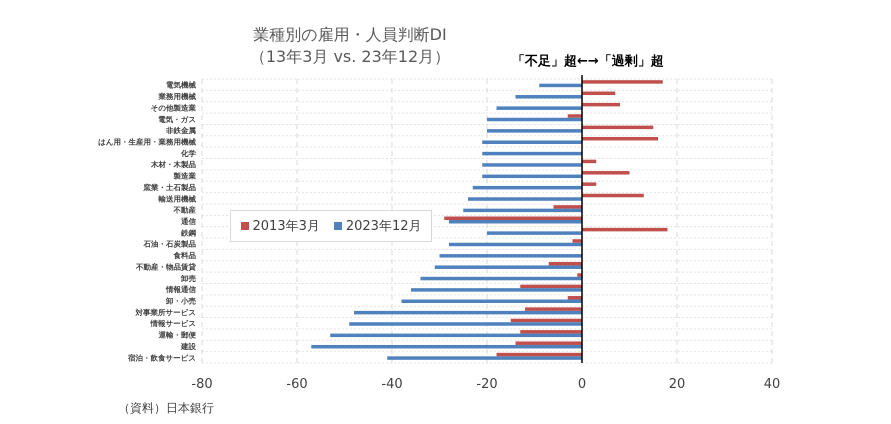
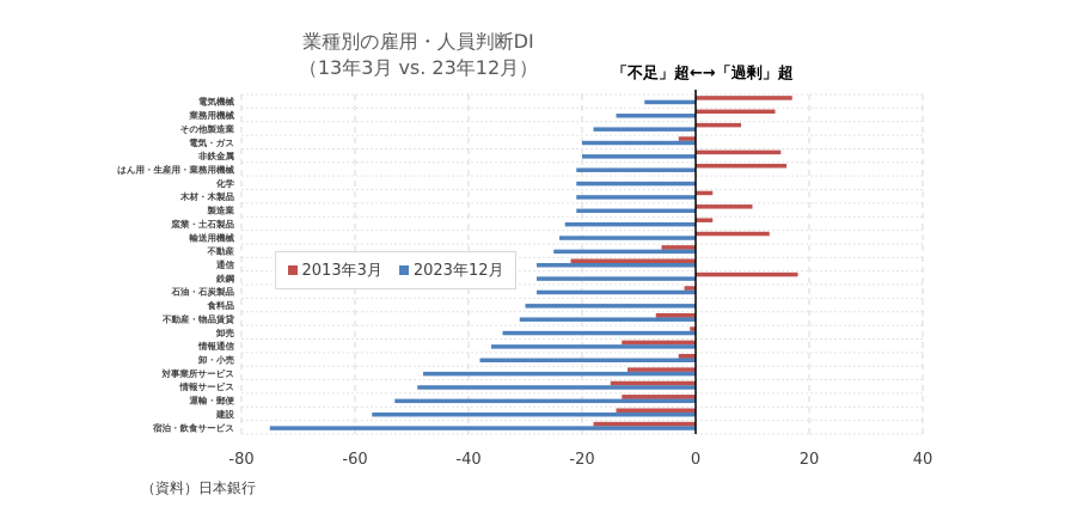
2013年3月/業務用機械: 7 -> 14
2013年3月/通信: -29 -> -22
2023年12月/鉄鋼: -20 -> -28
2023年12月/宿泊・飲食サービス: -41 -> -75
